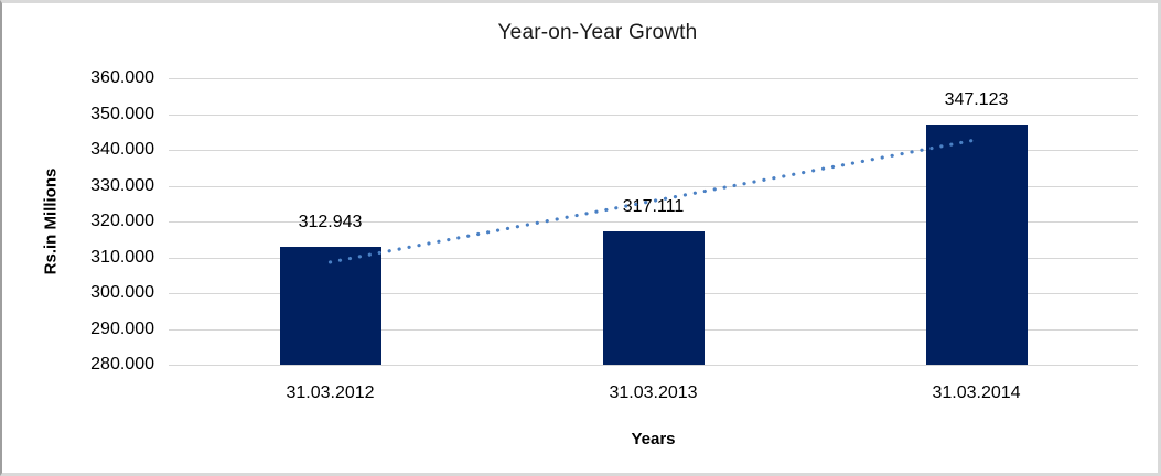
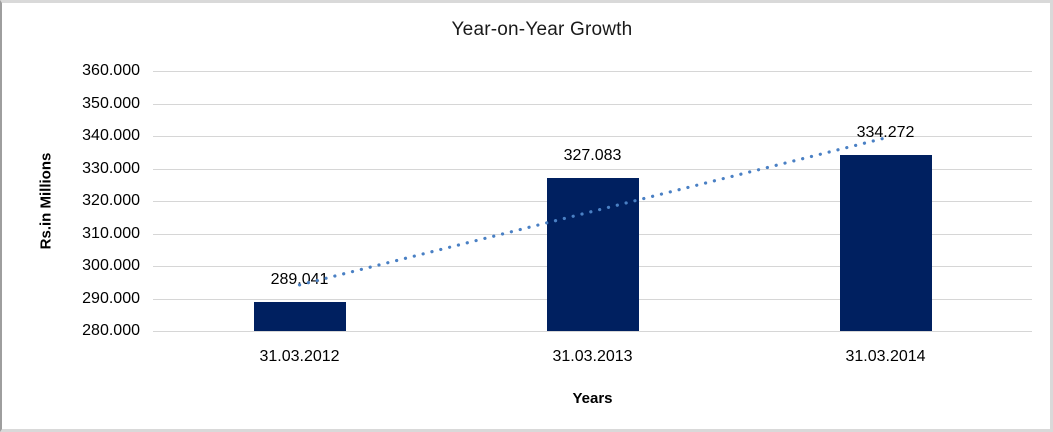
31.03.2012: 312.943 -> 289.041
31.03.2013: 317.111 -> 327.083
31.03.2014: 347.123 -> 334.272
